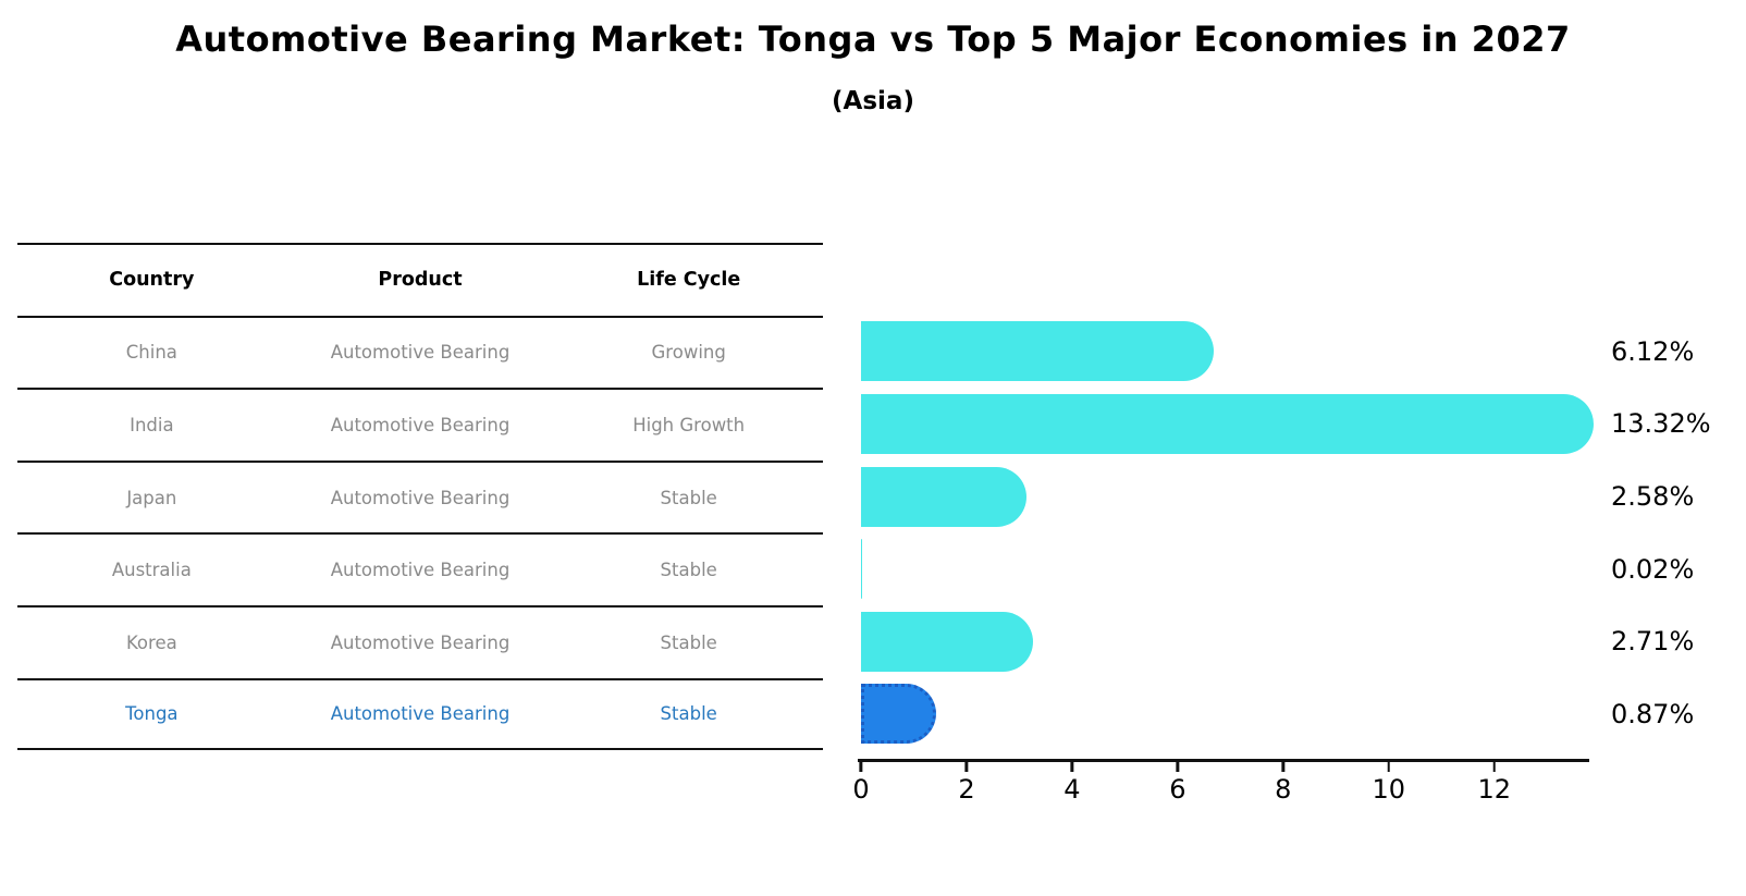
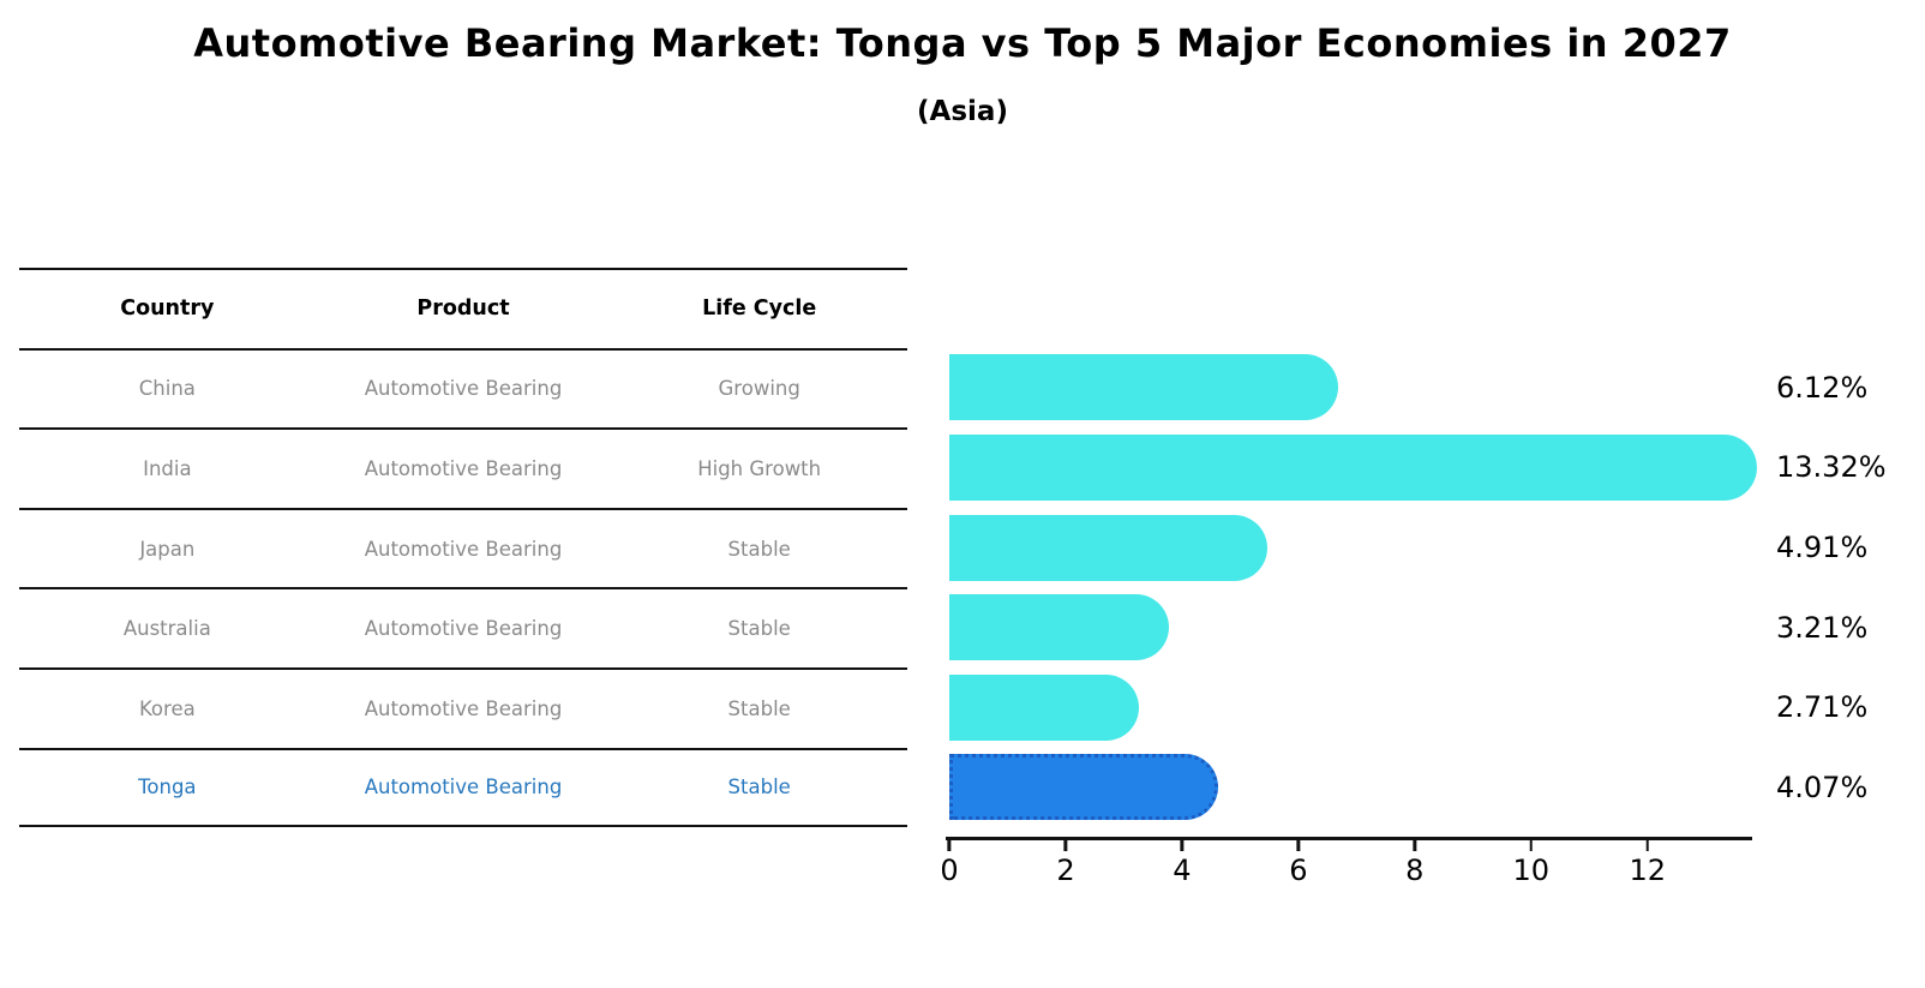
Japan: 2.58% -> 4.91%
Australia: 0.02% -> 3.21%
Tonga: 0.87% -> 4.07%
